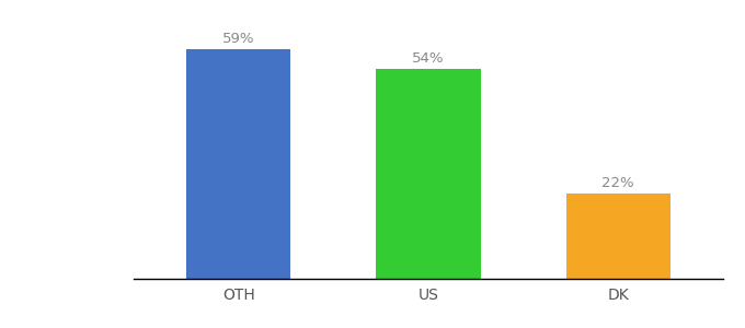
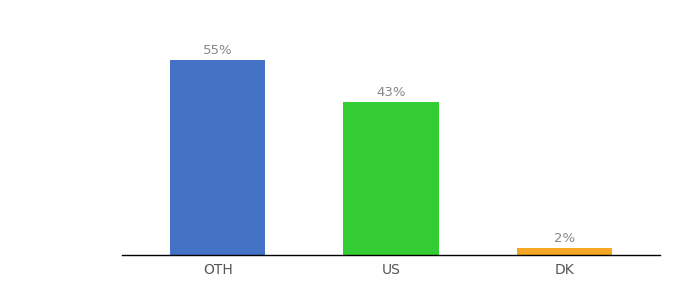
OTH: 59% -> 55%
US: 54% -> 43%
DK: 22% -> 2%
